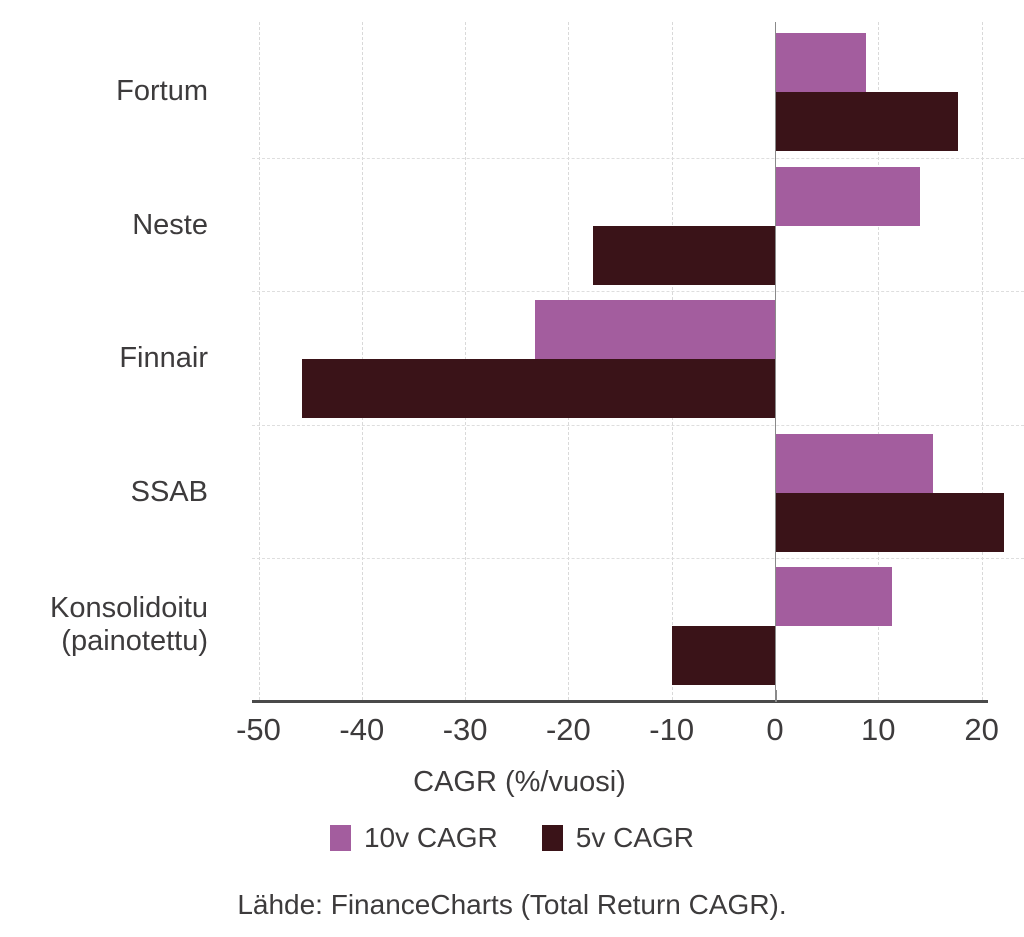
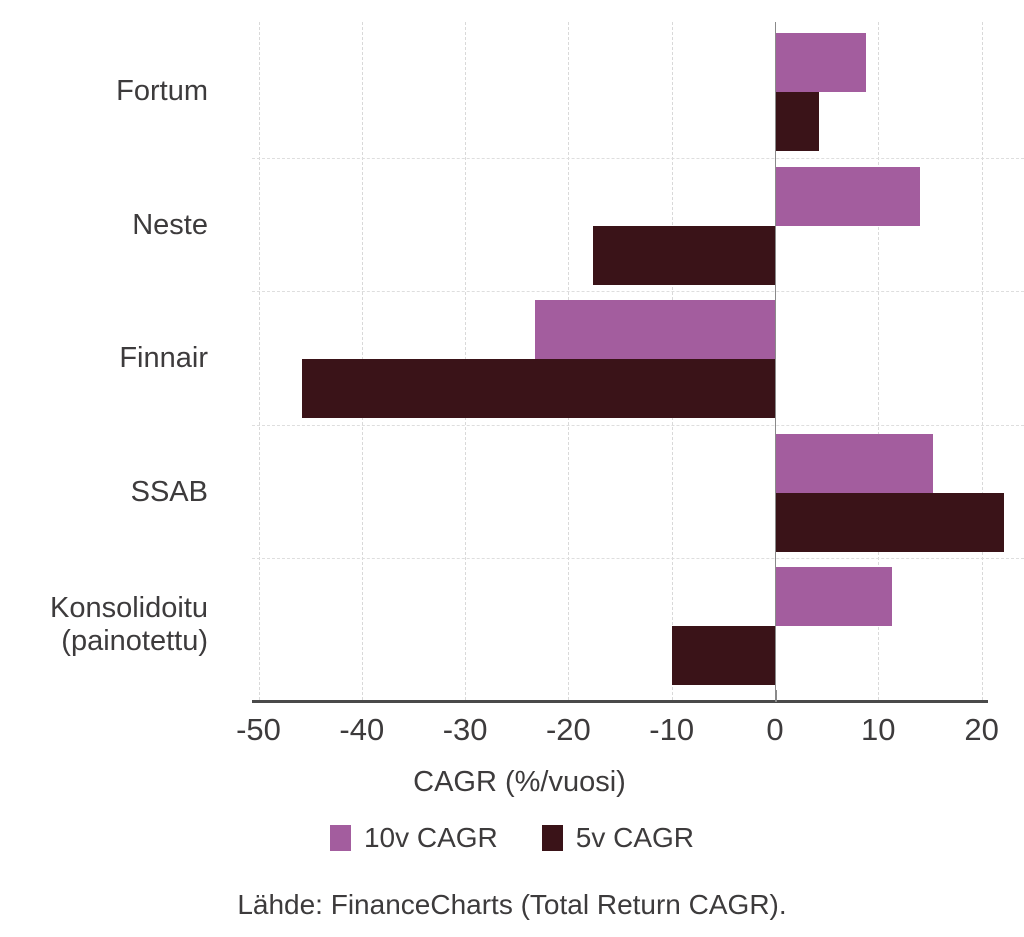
5v CAGR/Fortum: 17.7 -> 4.3
